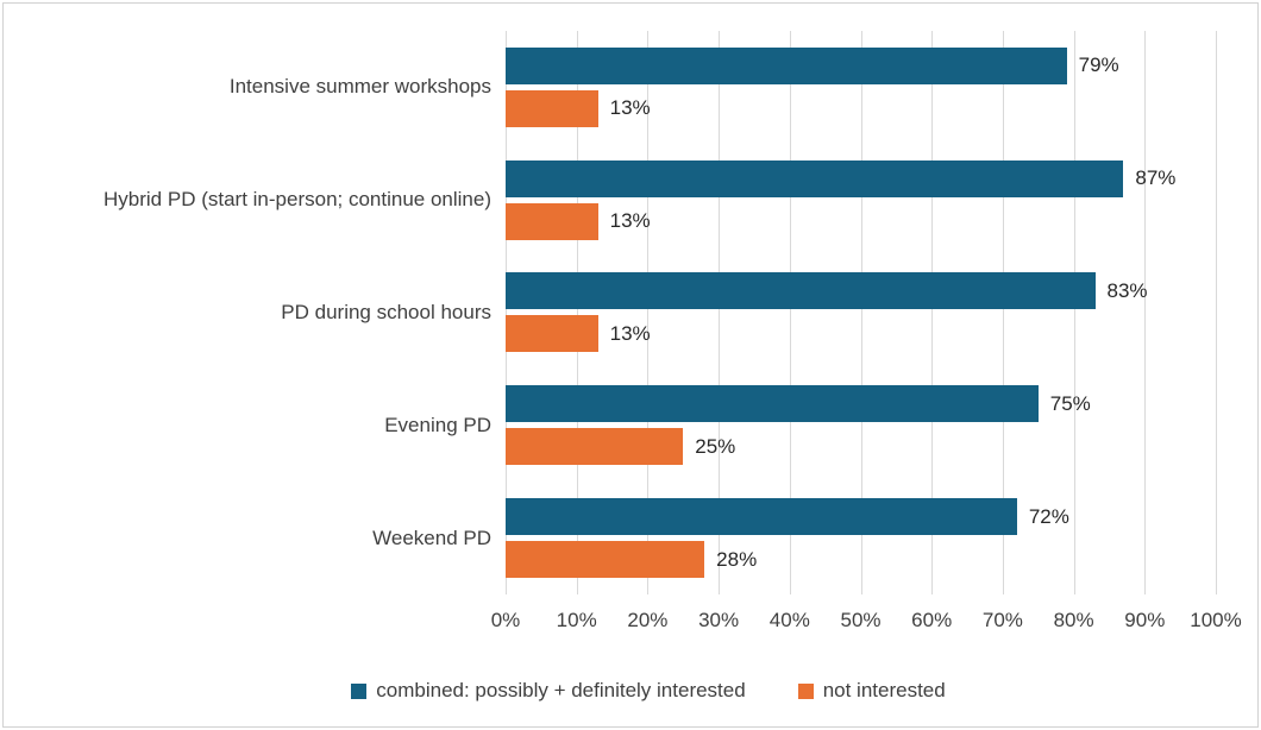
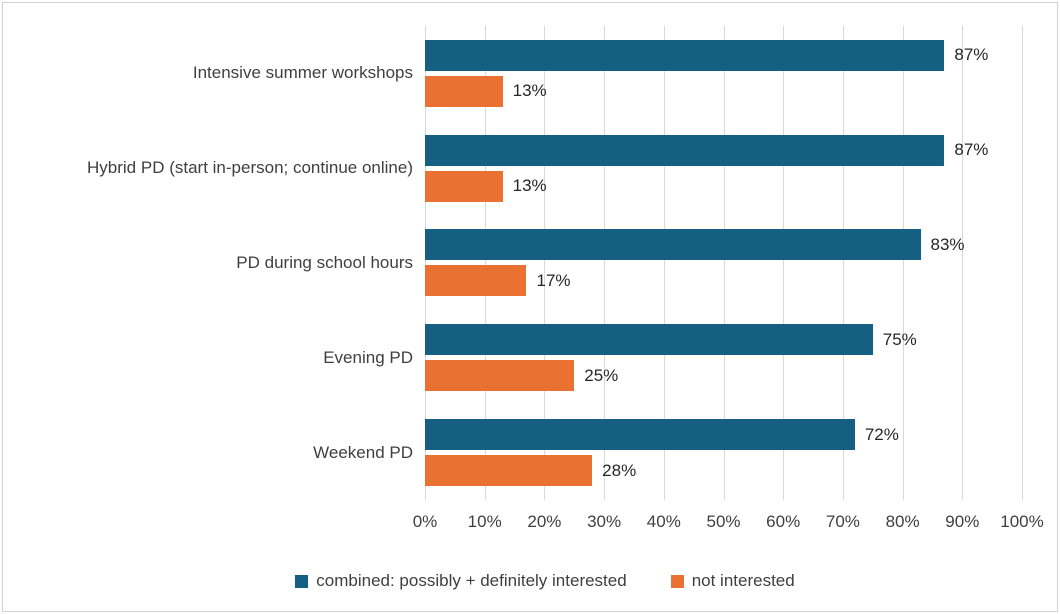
combined: possibly + definitely interested/Intensive summer workshops: 79% -> 87%
not interested/PD during school hours: 13% -> 17%
